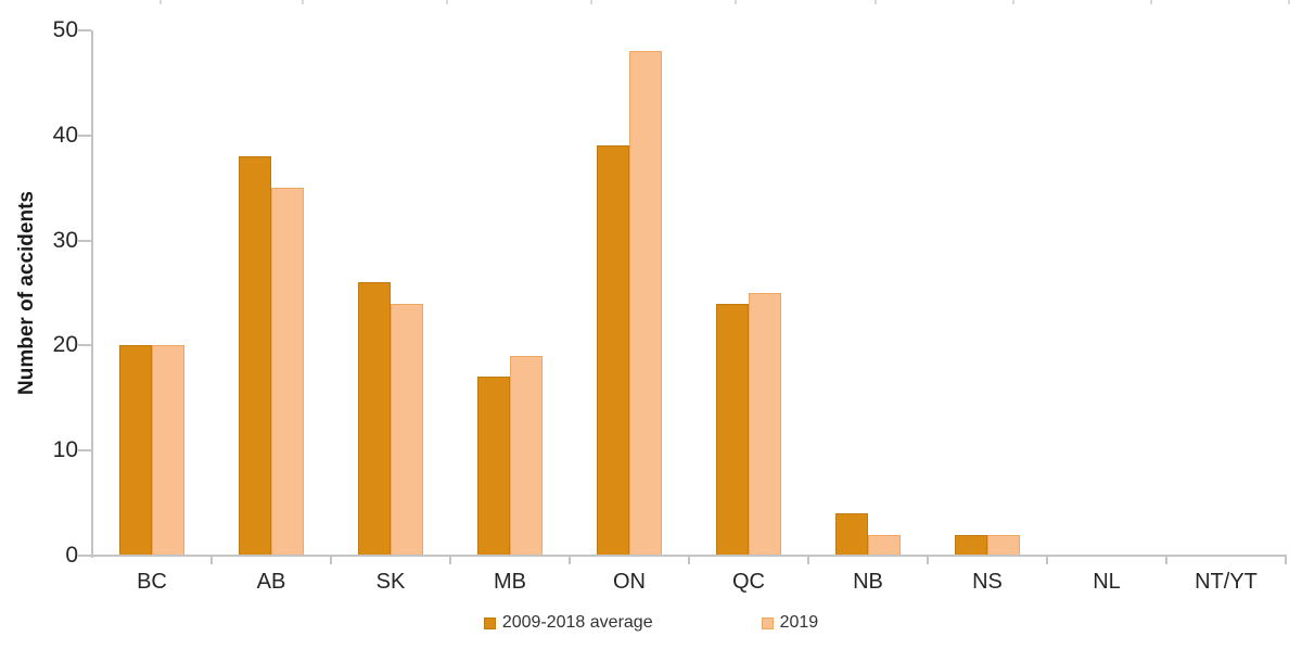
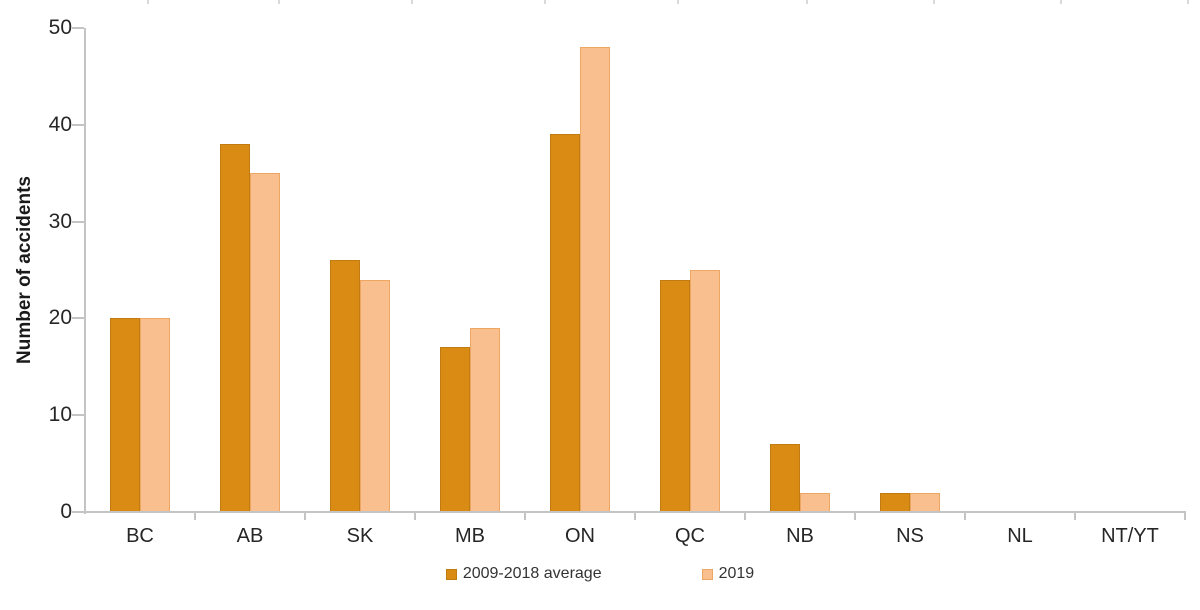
2009-2018 average/NB: 4 -> 7
